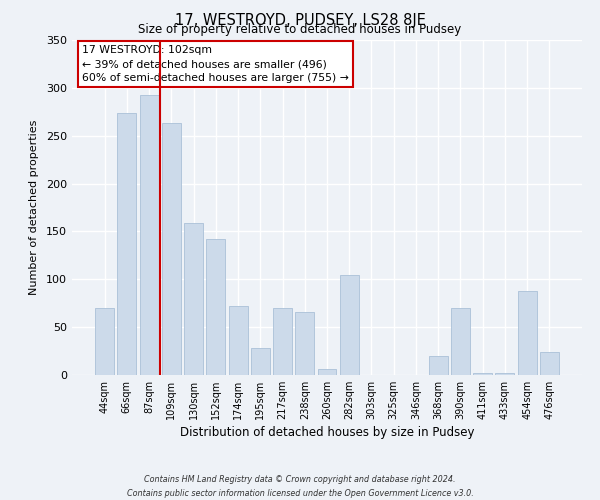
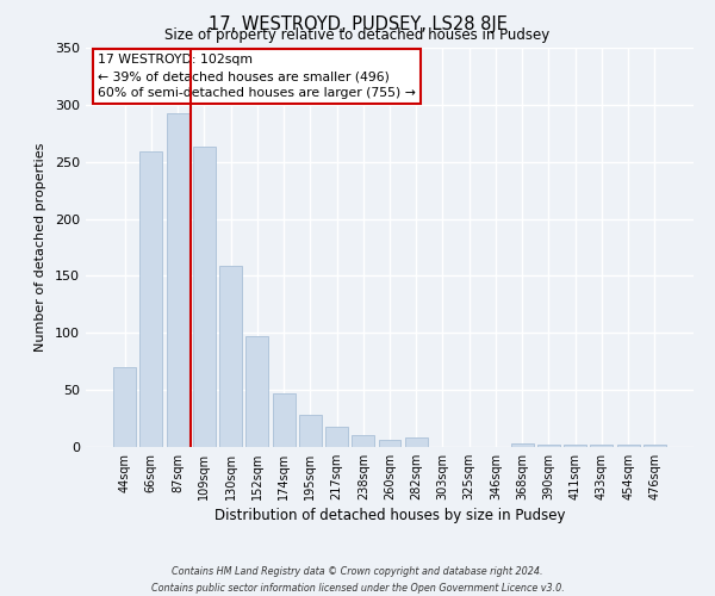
66sqm: 274 -> 259
152sqm: 142 -> 97
174sqm: 72 -> 47
217sqm: 70 -> 18
238sqm: 66 -> 10
282sqm: 104 -> 8
368sqm: 20 -> 3
390sqm: 70 -> 2
454sqm: 88 -> 2
476sqm: 24 -> 2
